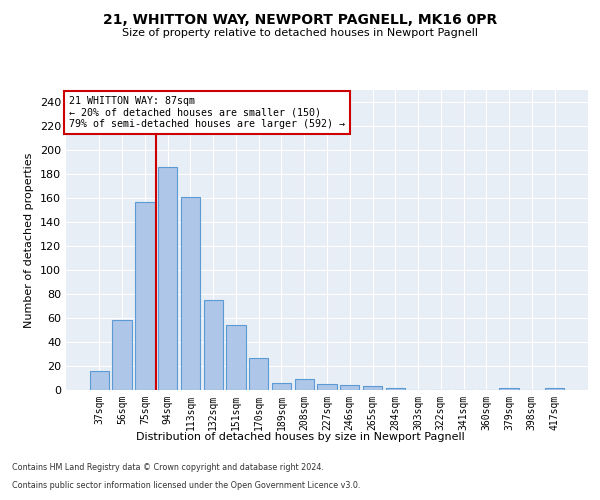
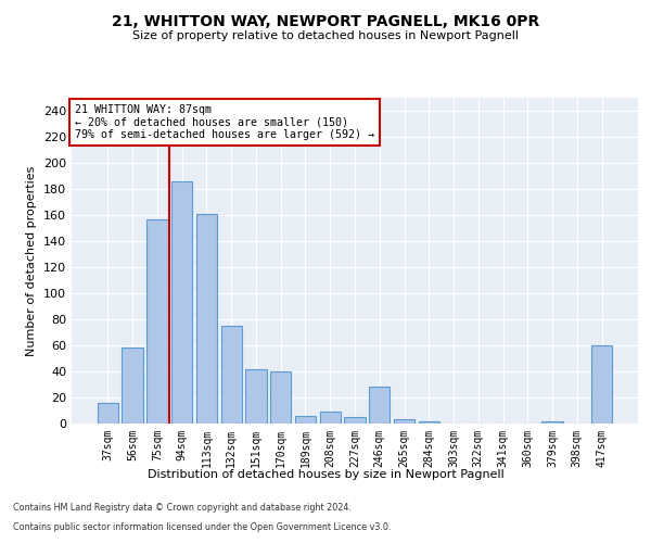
151sqm: 54 -> 42
170sqm: 27 -> 40
246sqm: 4 -> 28
417sqm: 2 -> 60
